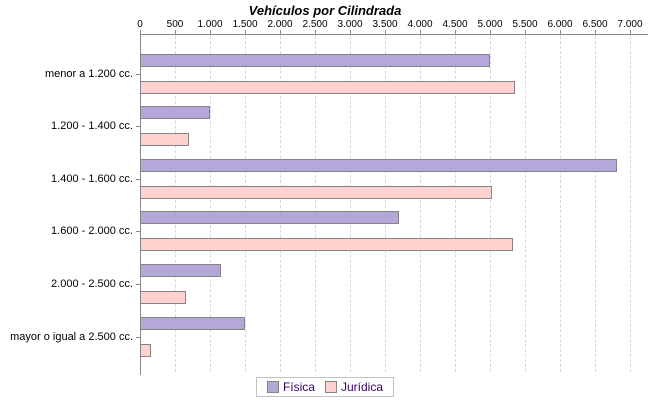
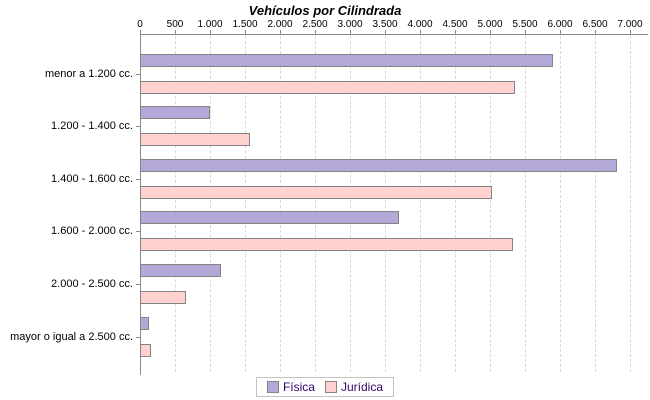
Física/menor a 1.200 cc.: 5000 -> 5900
Jurídica/1.200 - 1.400 cc.: 700 -> 1600
Física/mayor o igual a 2.500 cc.: 1500 -> 100
